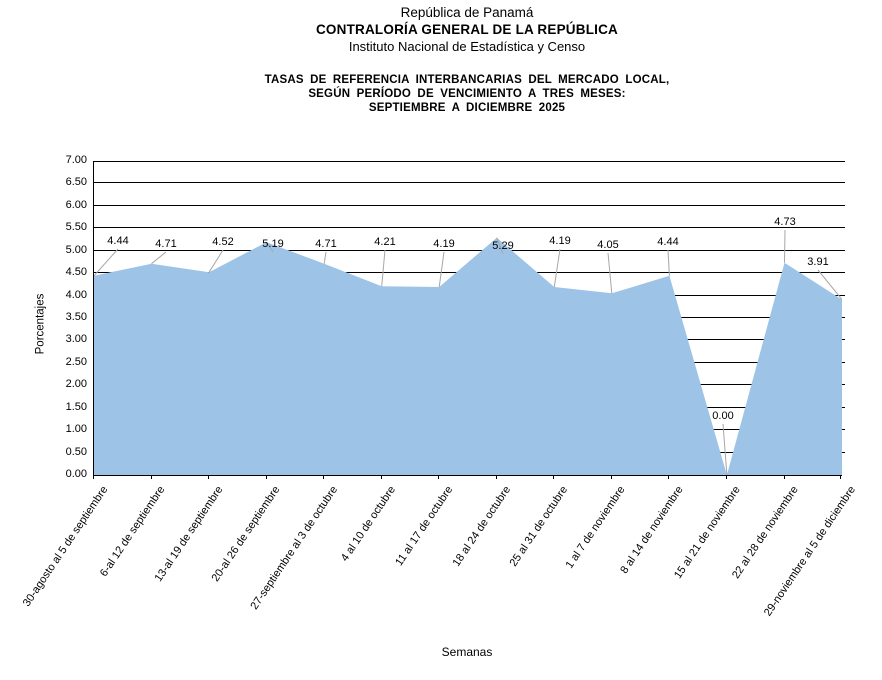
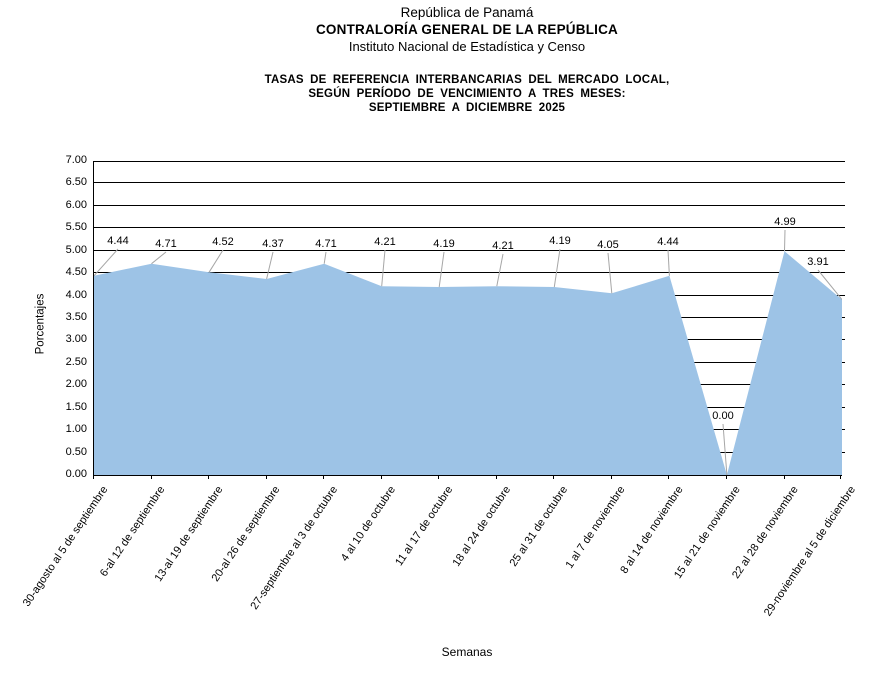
20-al 26 de septiembre: 5.19 -> 4.37
18 al 24 de octubre: 5.29 -> 4.21
22 al 28 de noviembre: 4.73 -> 4.99
